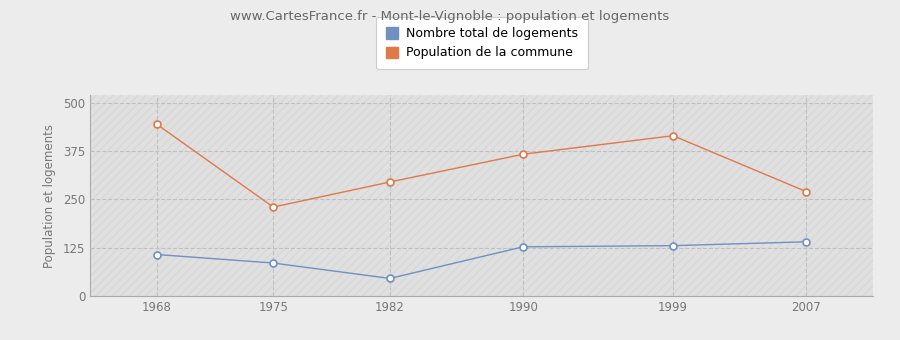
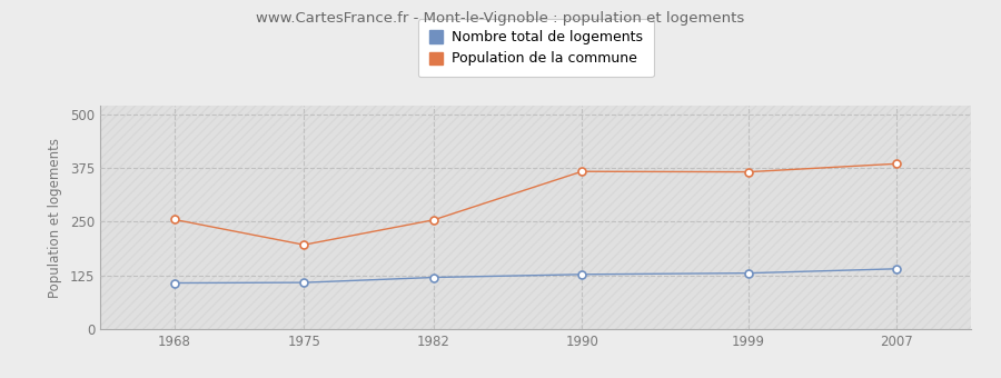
Population de la commune/1968: 445 -> 255
Nombre total de logements/1975: 85 -> 108
Population de la commune/1975: 230 -> 196
Nombre total de logements/1982: 45 -> 120
Population de la commune/1982: 295 -> 254
Population de la commune/1999: 415 -> 366
Population de la commune/2007: 270 -> 385
